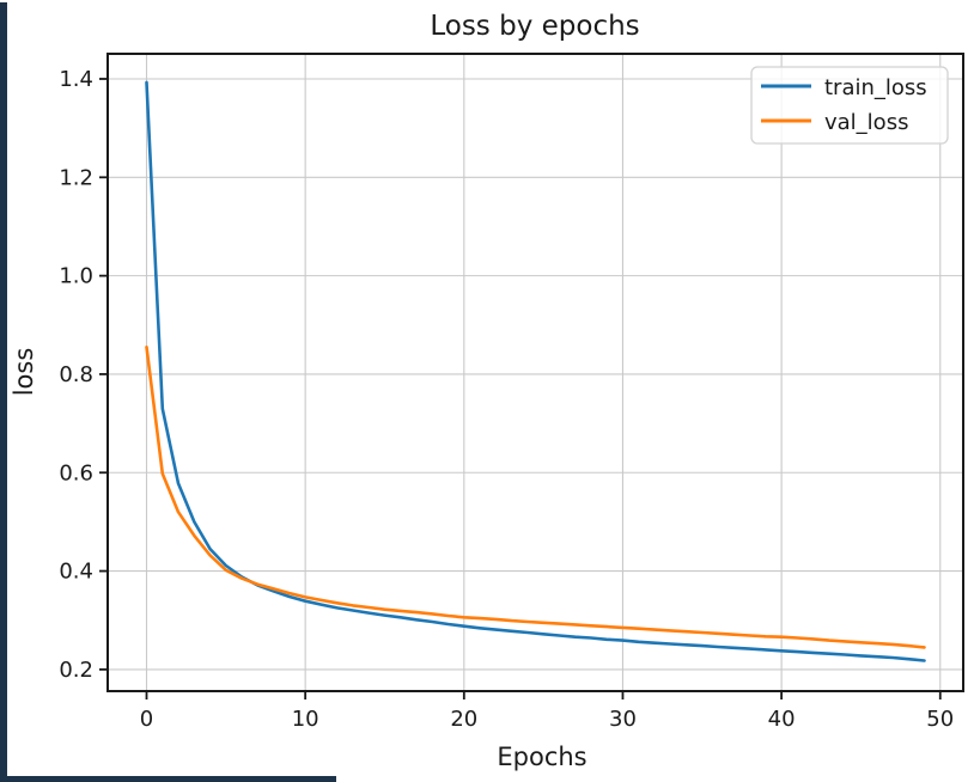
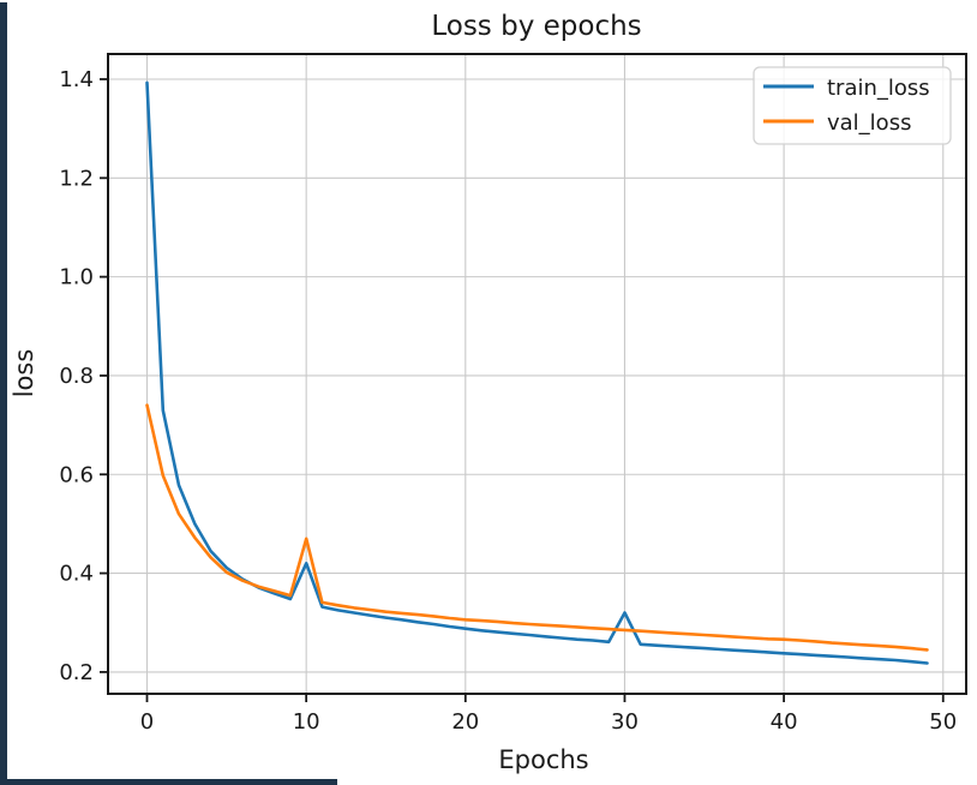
val_loss/0: 0.85 -> 0.74
train_loss/10: 0.34 -> 0.42
val_loss/10: 0.35 -> 0.47
train_loss/30: 0.26 -> 0.32
